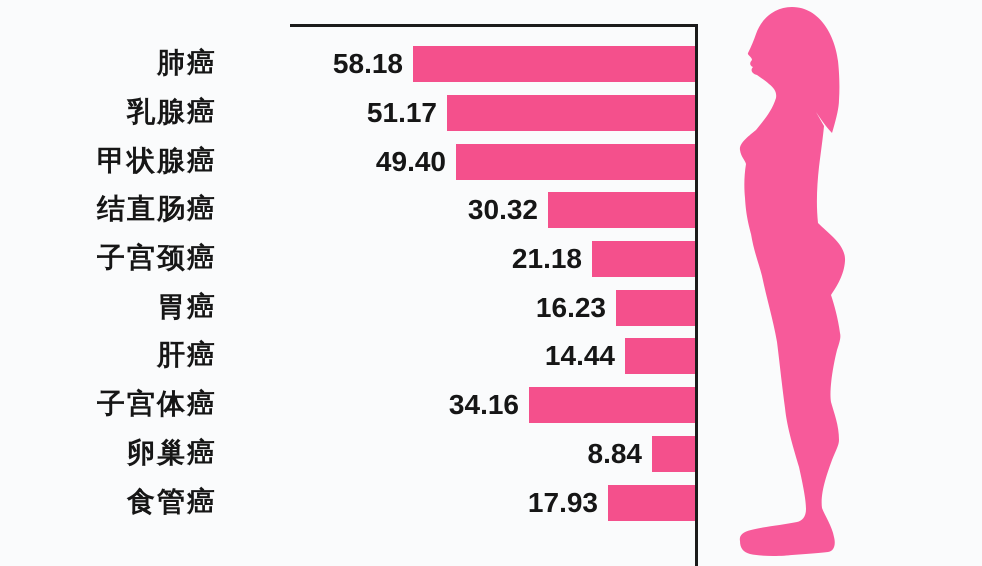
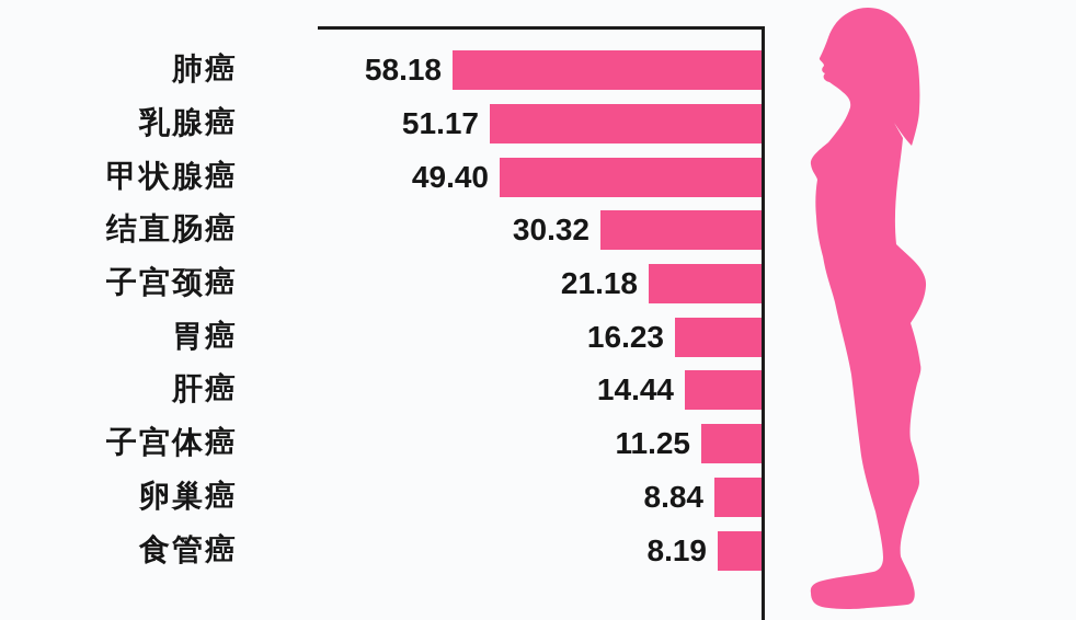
子宫体癌: 34.16 -> 11.25
食管癌: 17.93 -> 8.19
